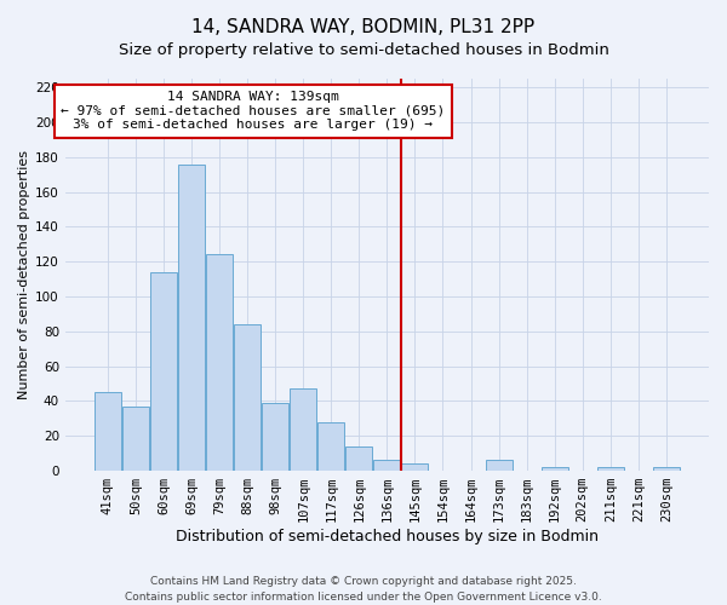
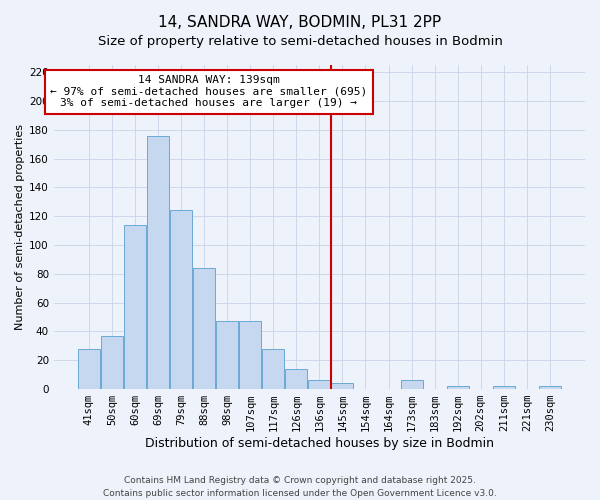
41sqm: 45 -> 28
98sqm: 39 -> 47
